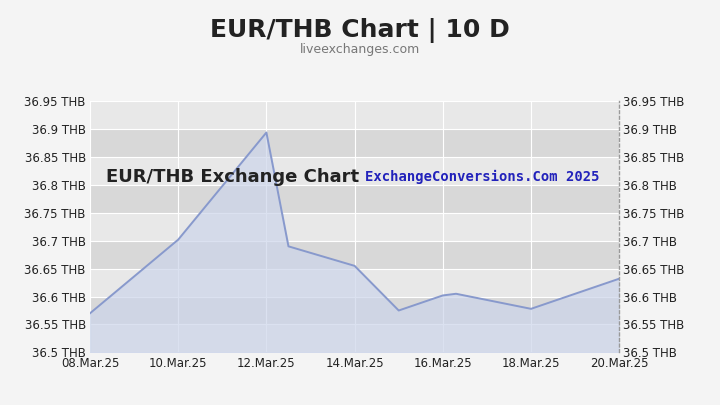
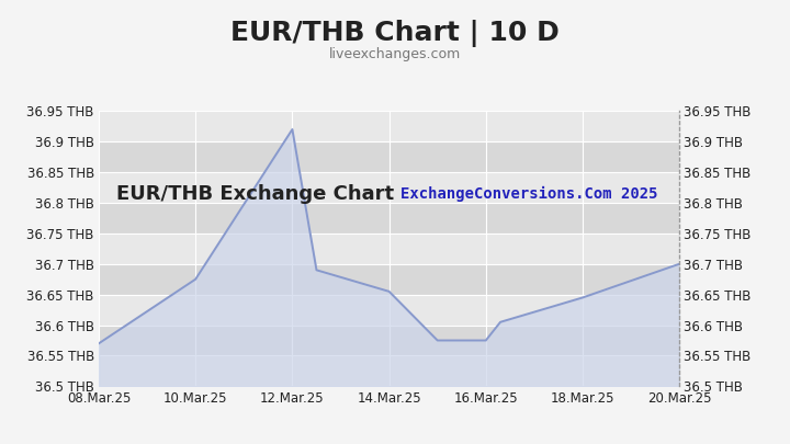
10.Mar.25: 36.702 THB -> 36.675 THB
12.Mar.25: 36.894 THB -> 36.920 THB
16.Mar.25: 36.602 THB -> 36.575 THB
18.Mar.25: 36.578 THB -> 36.645 THB
20.Mar.25: 36.632 THB -> 36.700 THB
